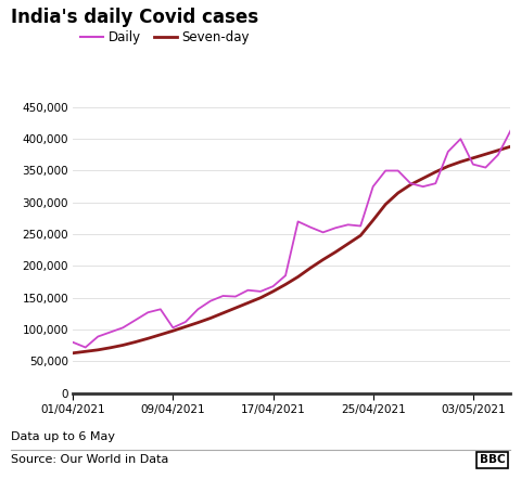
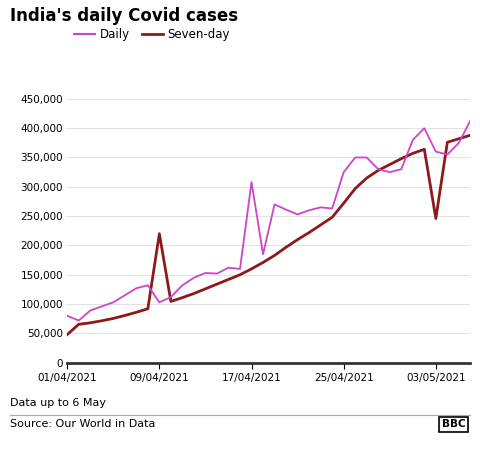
Seven-day/01/04/2021: 63,000 -> 48,000
Seven-day/09/04/2021: 98,000 -> 220,000
Daily/17/04/2021: 168,000 -> 308,000
Seven-day/03/05/2021: 370,000 -> 246,000
